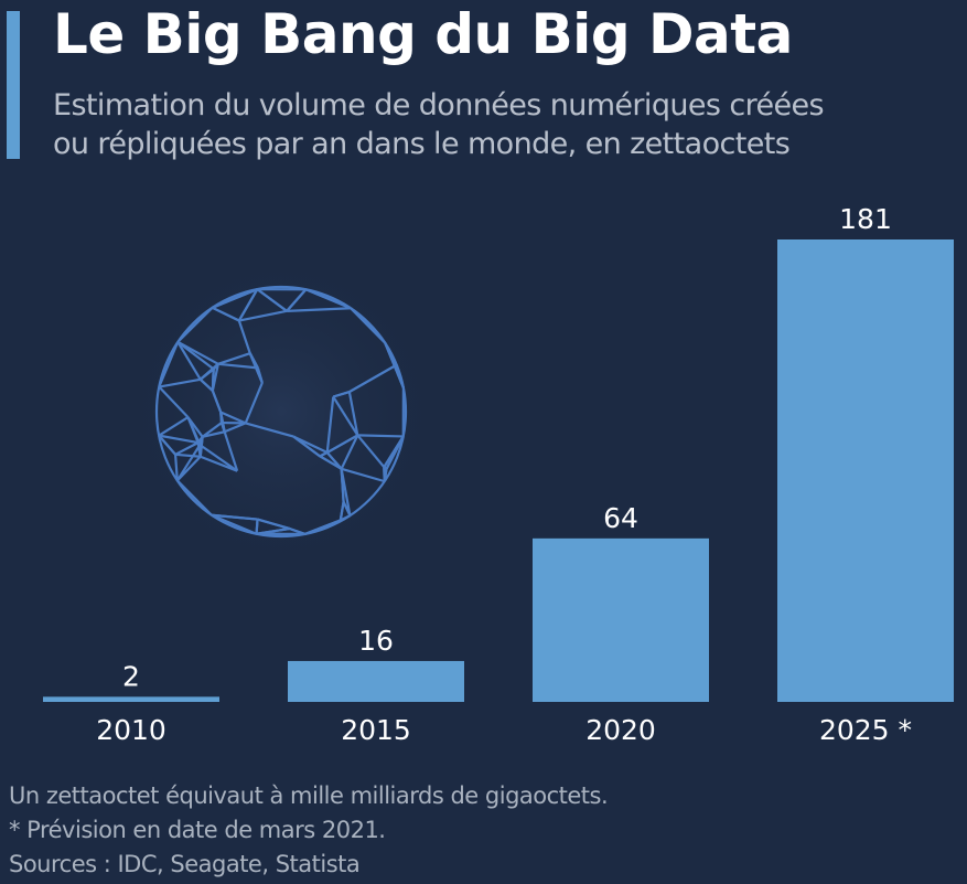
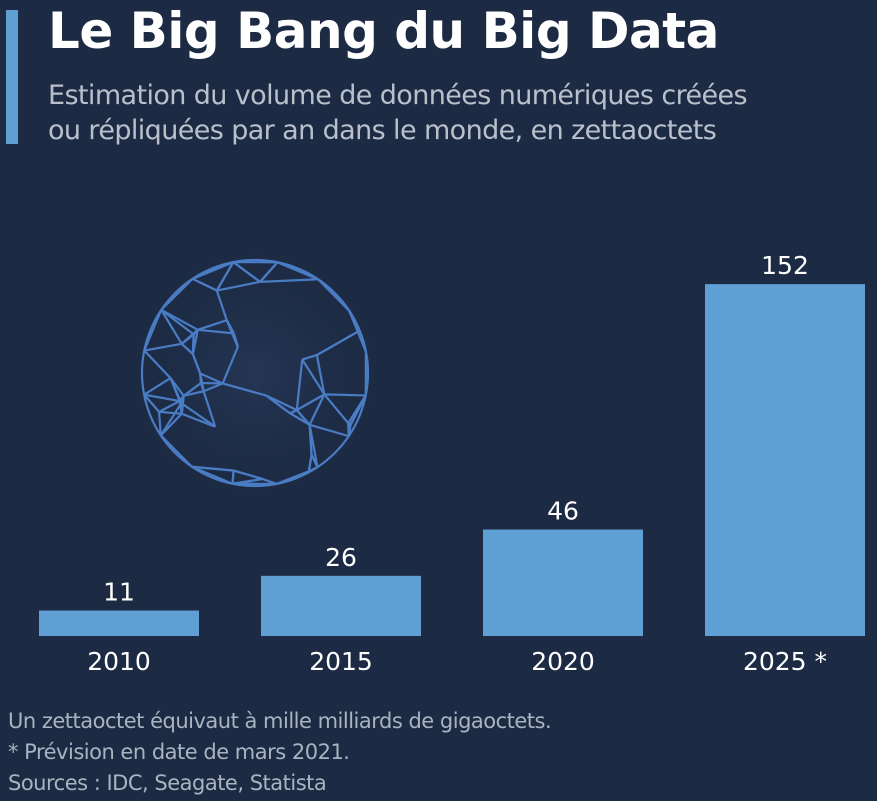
2010: 2 -> 11
2015: 16 -> 26
2020: 64 -> 46
2025 *: 181 -> 152
